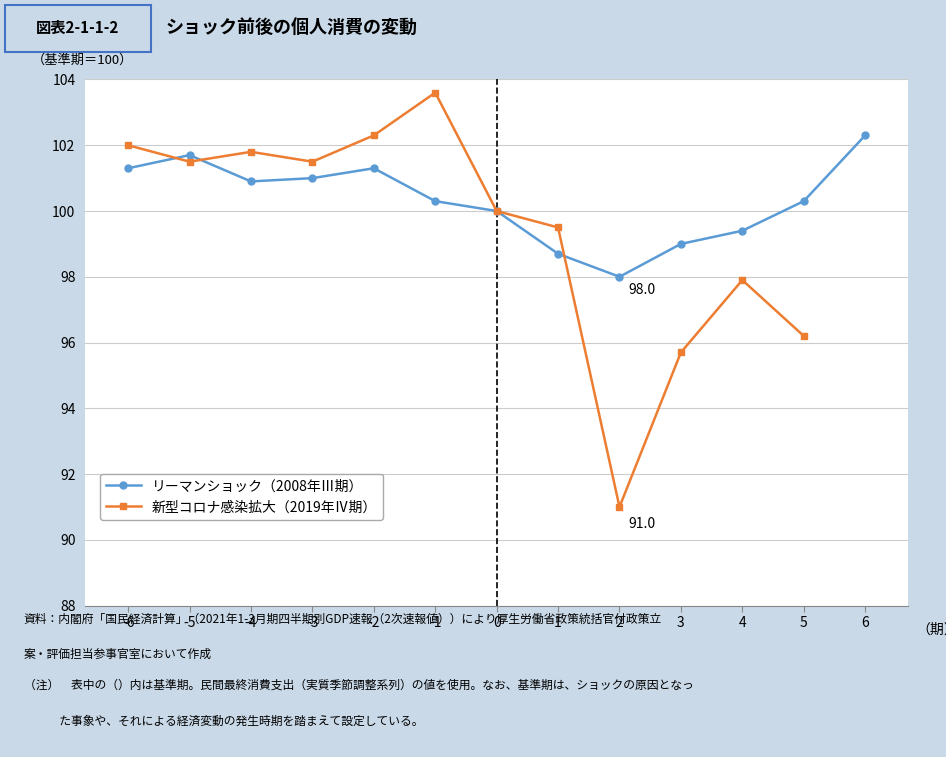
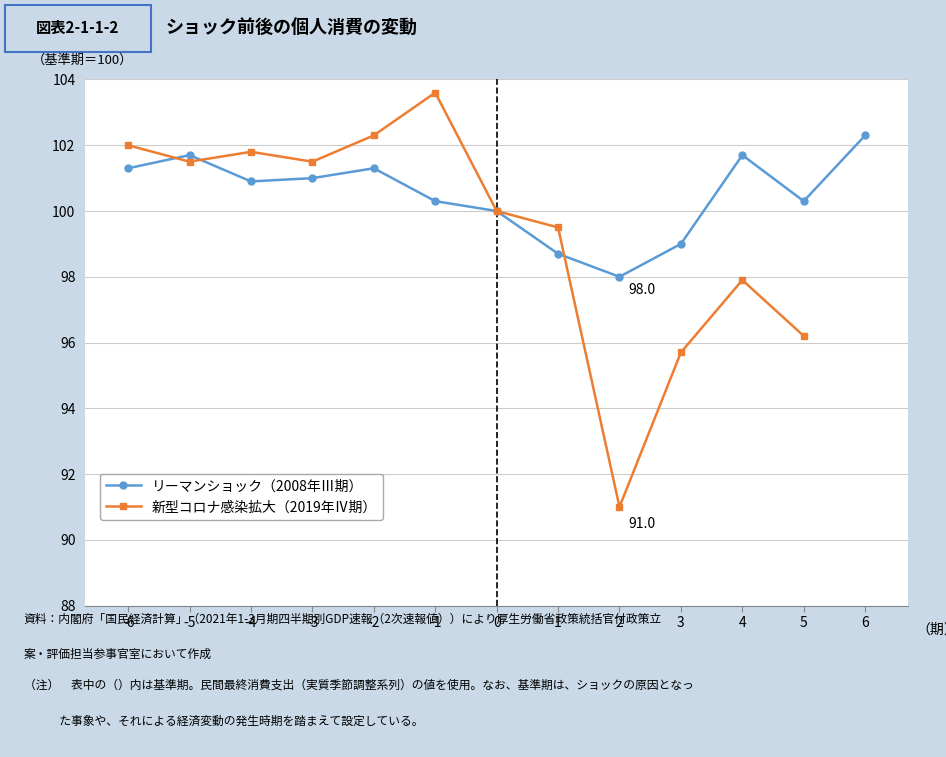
リーマンショック（2008年Ⅲ期）/4: 99.4 -> 101.7
